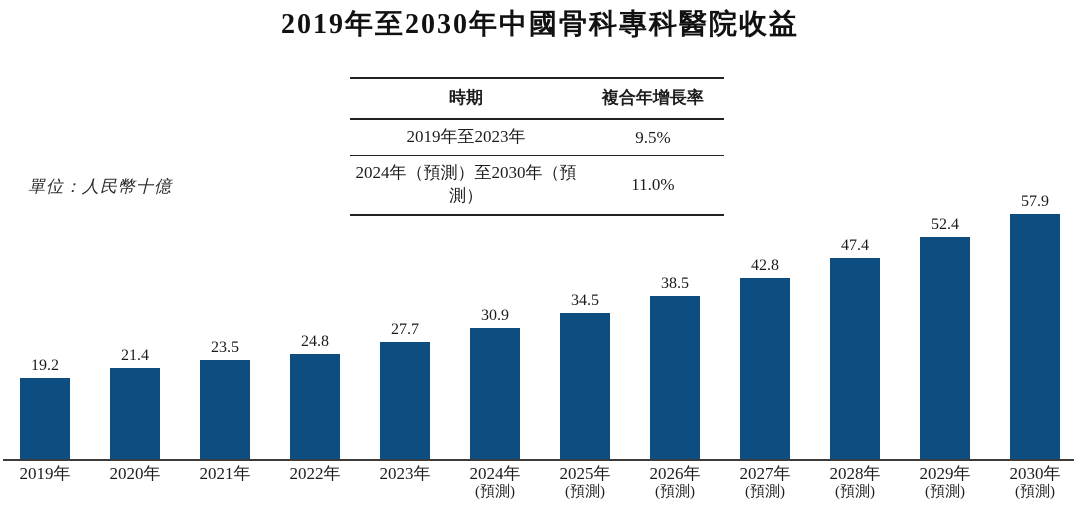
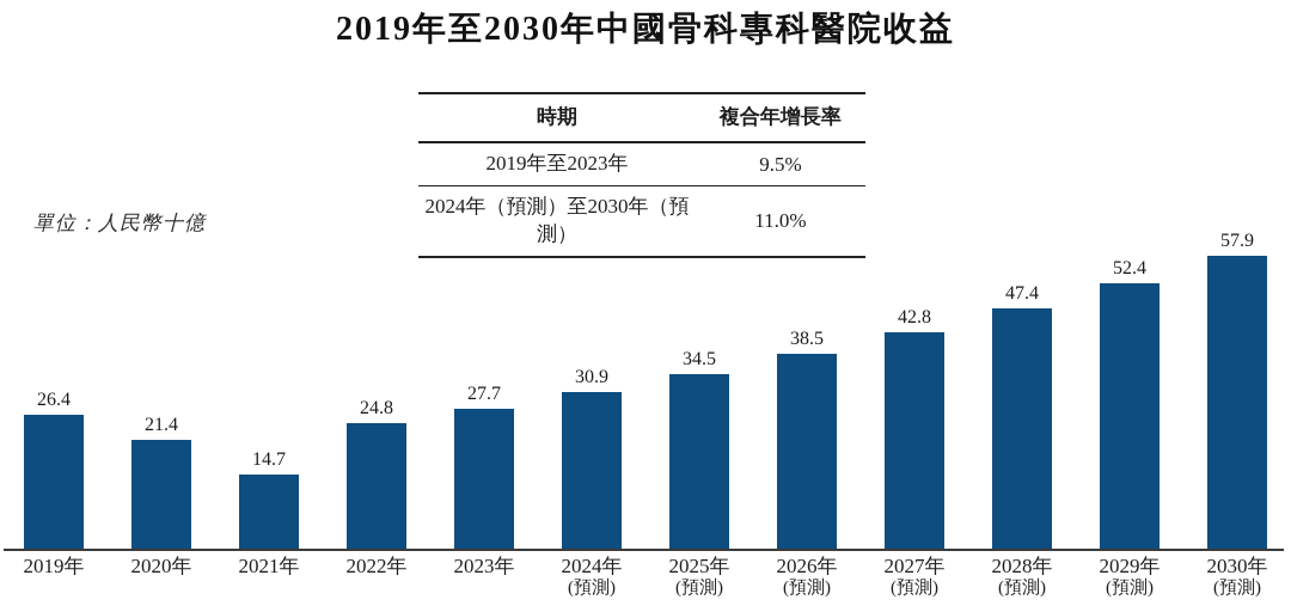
2019年: 19.2 -> 26.4
2021年: 23.5 -> 14.7
